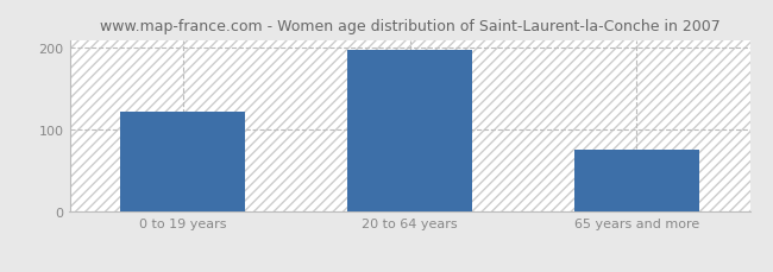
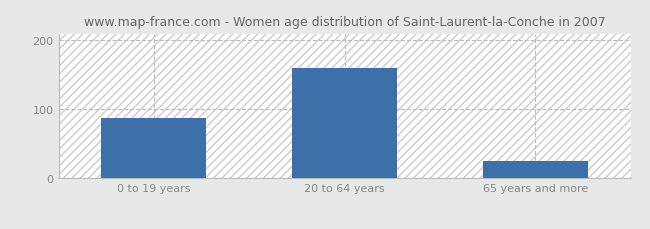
0 to 19 years: 122 -> 88
20 to 64 years: 198 -> 160
65 years and more: 76 -> 25
